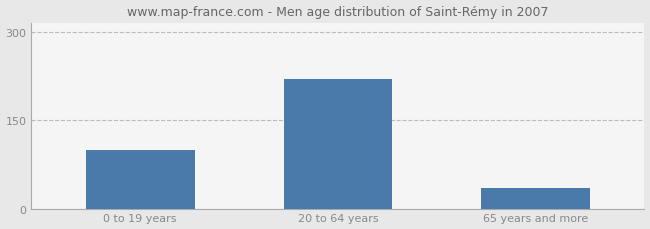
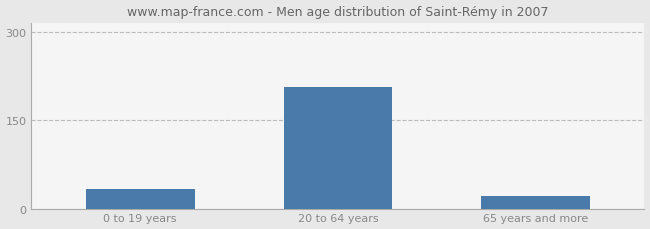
0 to 19 years: 100 -> 34
20 to 64 years: 220 -> 206
65 years and more: 35 -> 22
